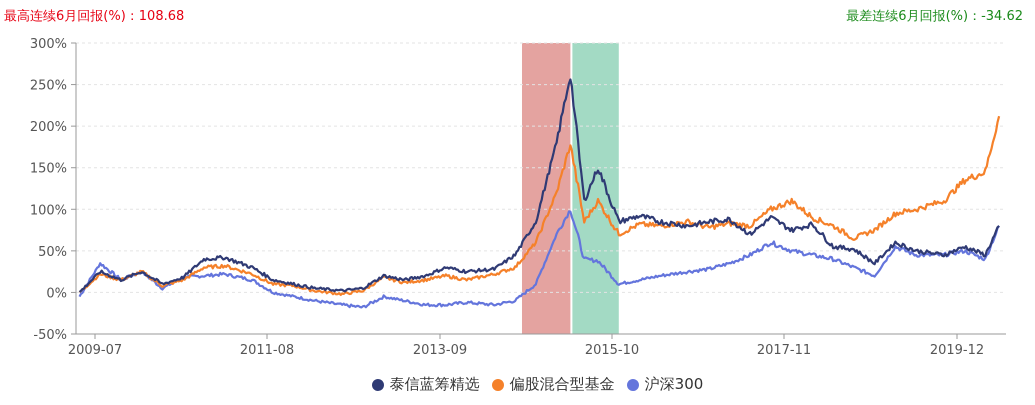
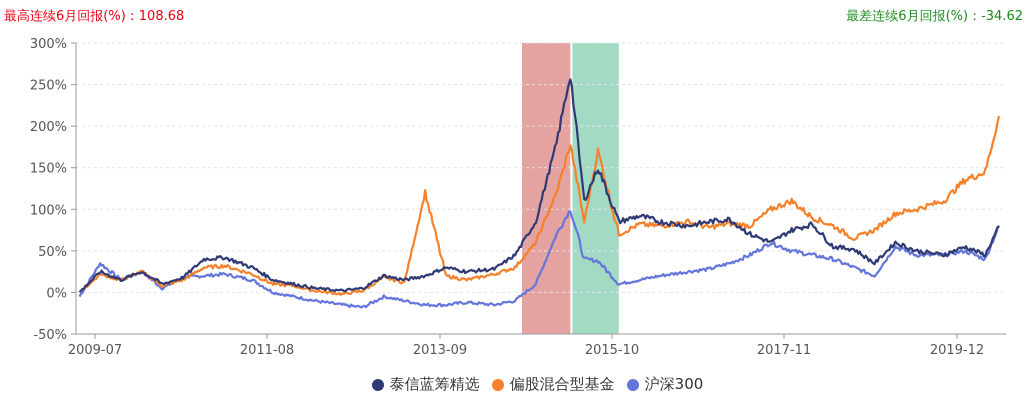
偏股混合型基金/2013-09: 20% -> 120%
偏股混合型基金/2015-10: 110% -> 170%
泰信蓝筹精选/2017-11: 90% -> 60%
